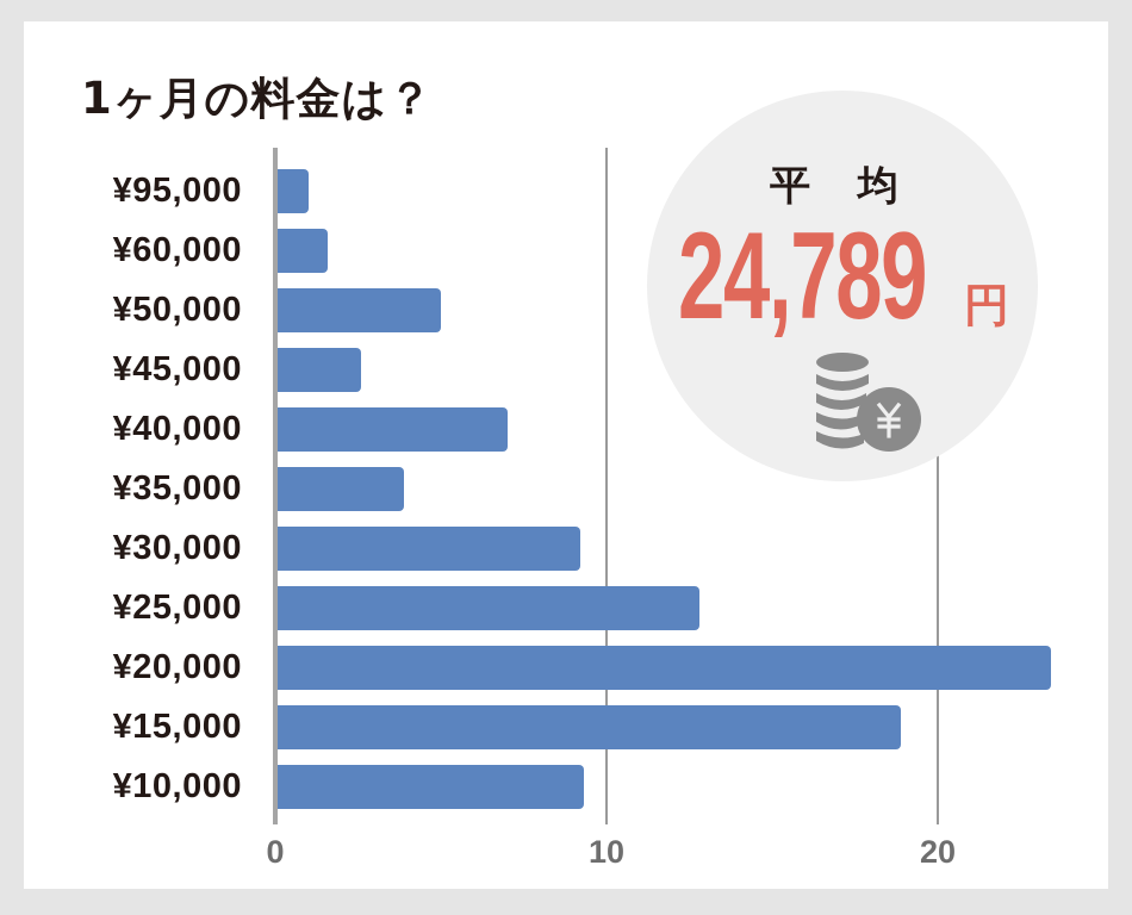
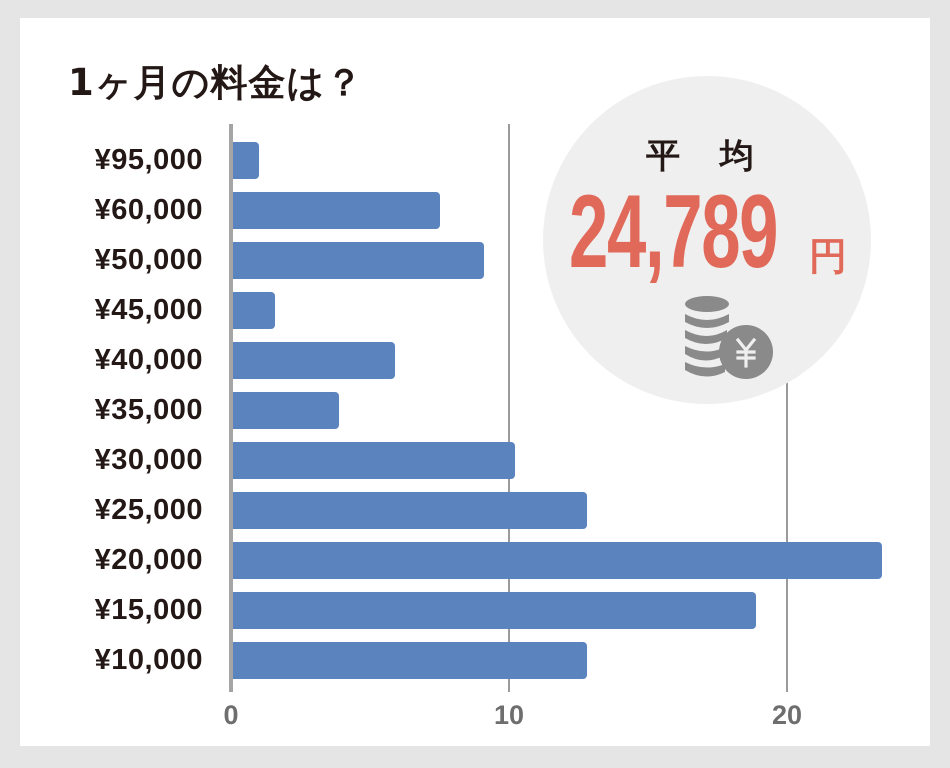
¥60,000: 1.6 -> 7.5
¥50,000: 5.0 -> 9.1
¥45,000: 2.6 -> 1.6
¥40,000: 7.0 -> 5.9
¥30,000: 9.2 -> 10.2
¥10,000: 9.3 -> 12.8
